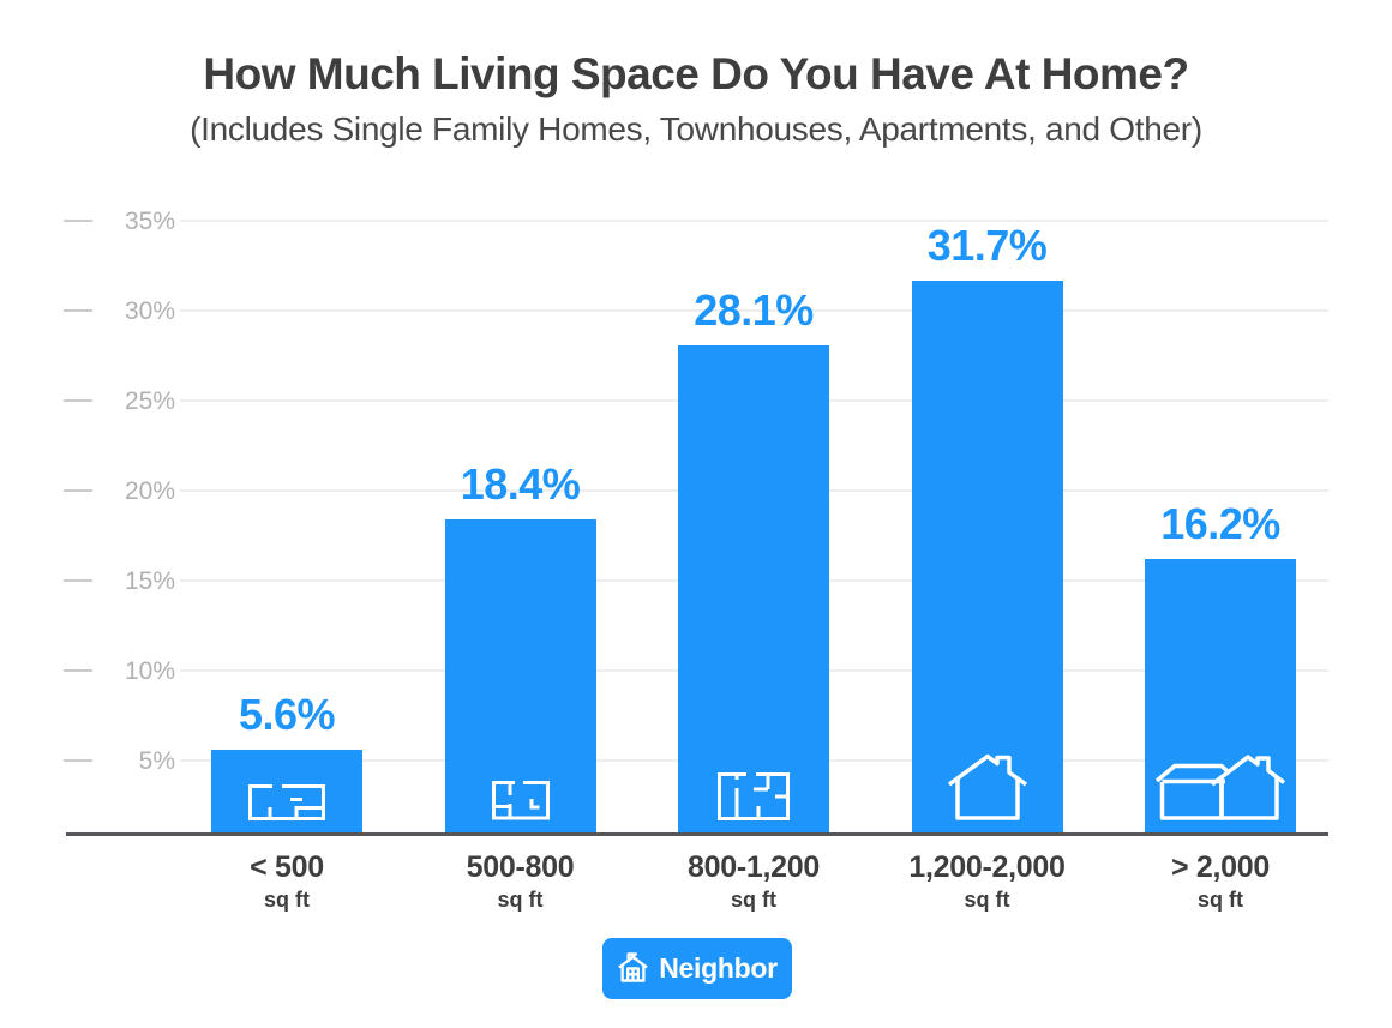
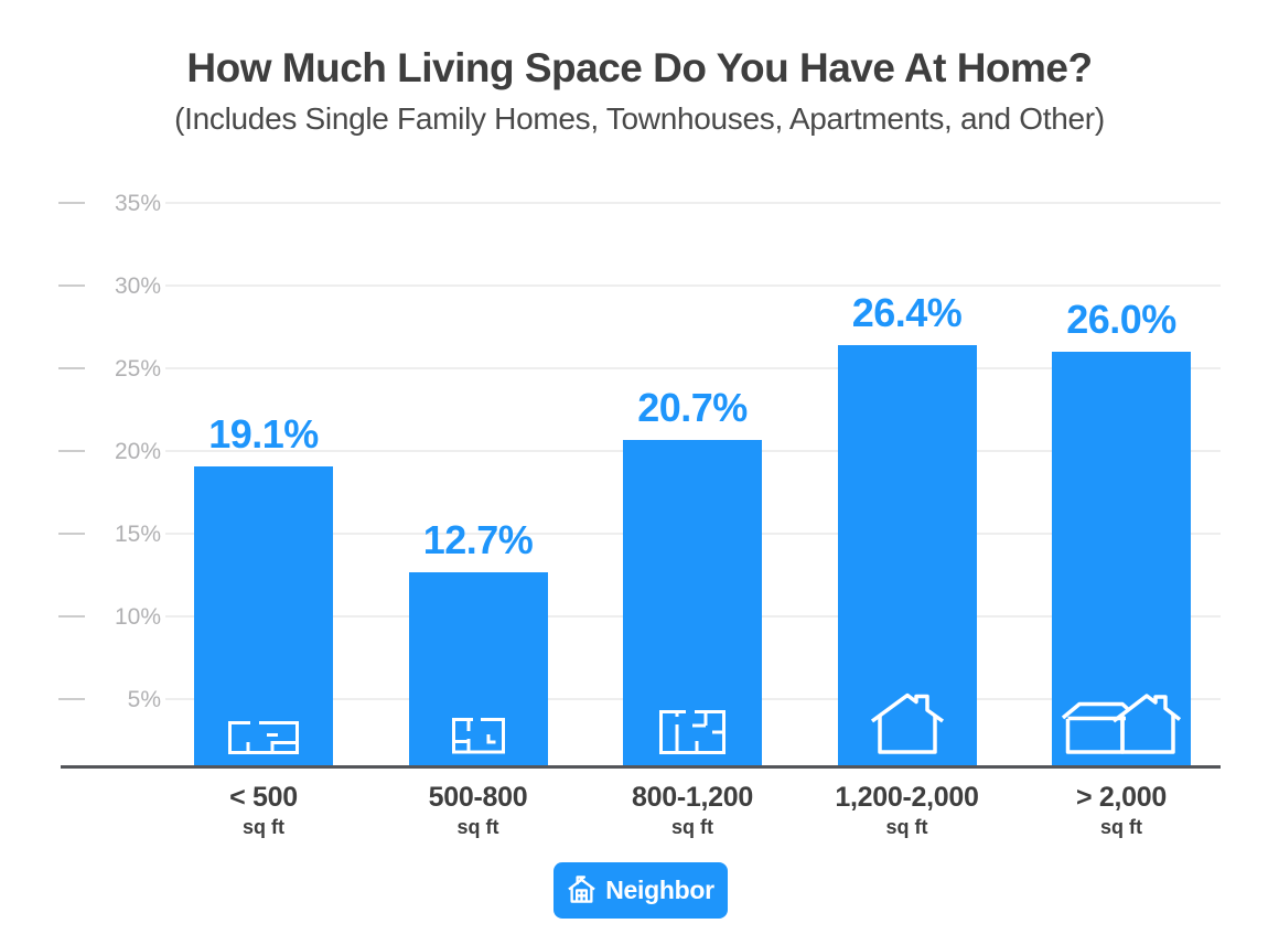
< 500: 5.6% -> 19.1%
500-800: 18.4% -> 12.7%
800-1,200: 28.1% -> 20.7%
1,200-2,000: 31.7% -> 26.4%
> 2,000: 16.2% -> 26.0%
